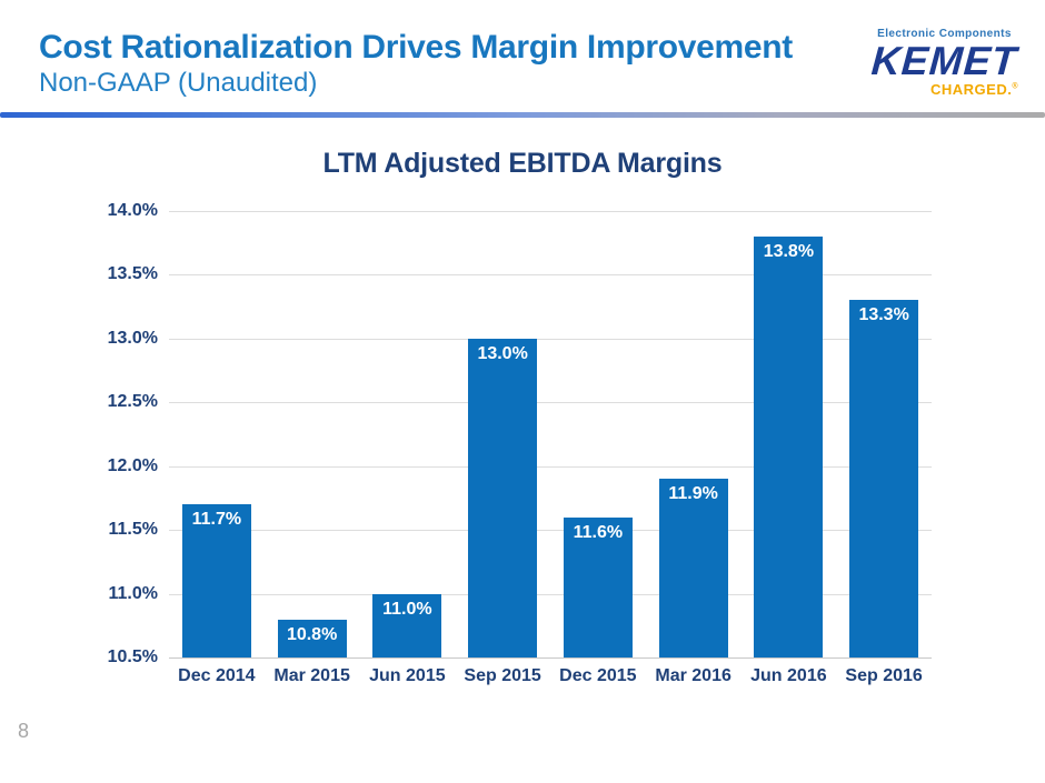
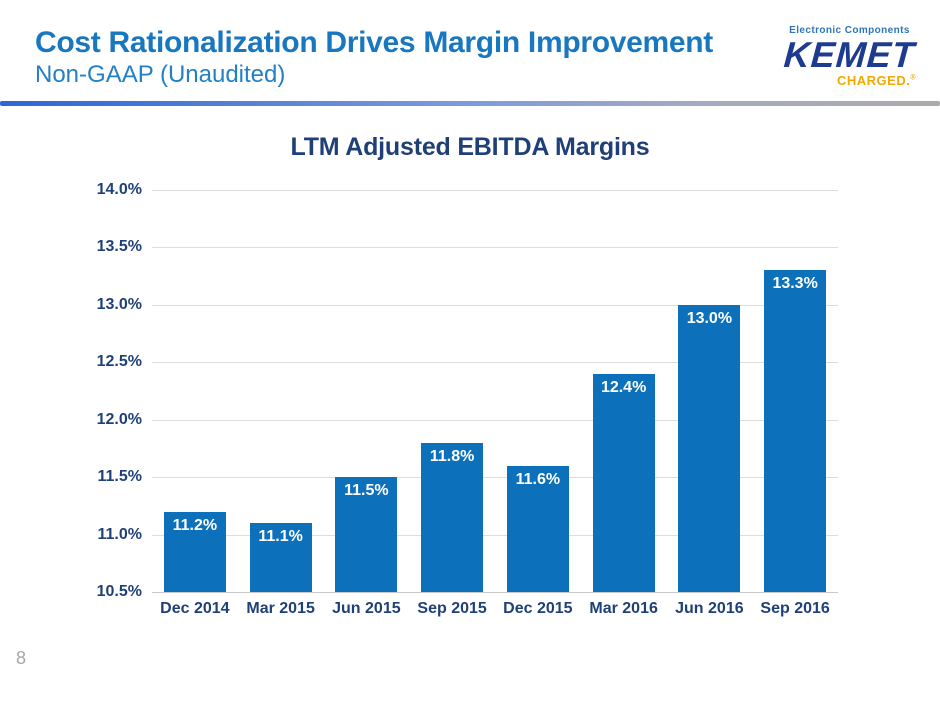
Dec 2014: 11.7% -> 11.2%
Mar 2015: 10.8% -> 11.1%
Jun 2015: 11.0% -> 11.5%
Sep 2015: 13.0% -> 11.8%
Mar 2016: 11.9% -> 12.4%
Jun 2016: 13.8% -> 13.0%
